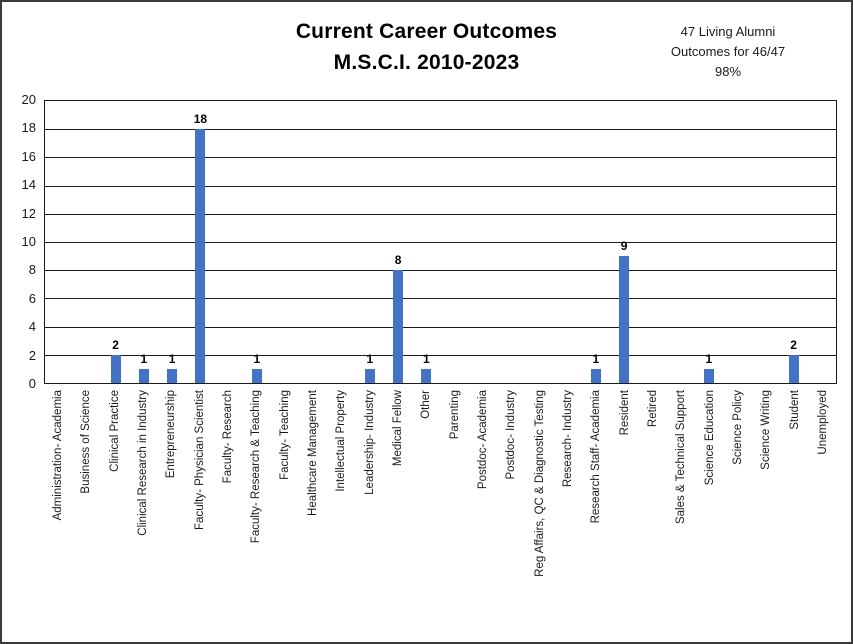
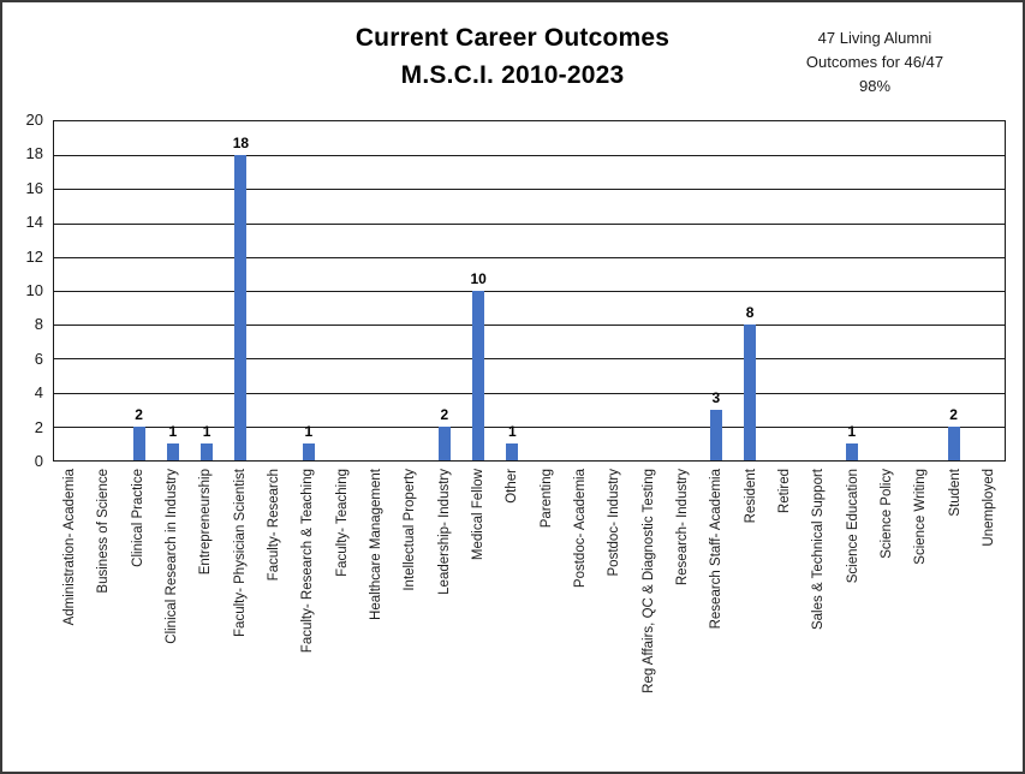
Leadership- Industry: 1 -> 2
Medical Fellow: 8 -> 10
Research Staff- Academia: 1 -> 3
Resident: 9 -> 8
